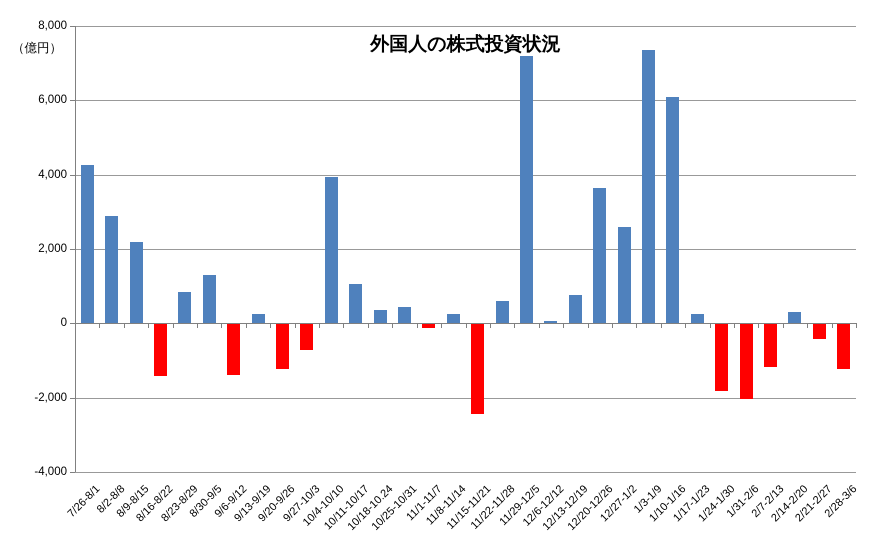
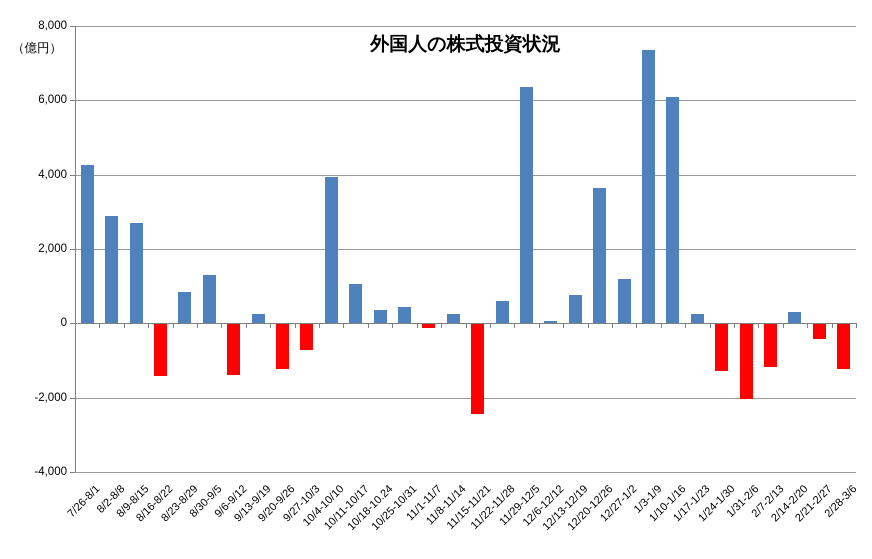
8/9-8/15: 2200 -> 2700
11/29-12/5: 7200 -> 6400
12/27-1/2: 2600 -> 1200
1/24-1/30: -1800 -> -1200
